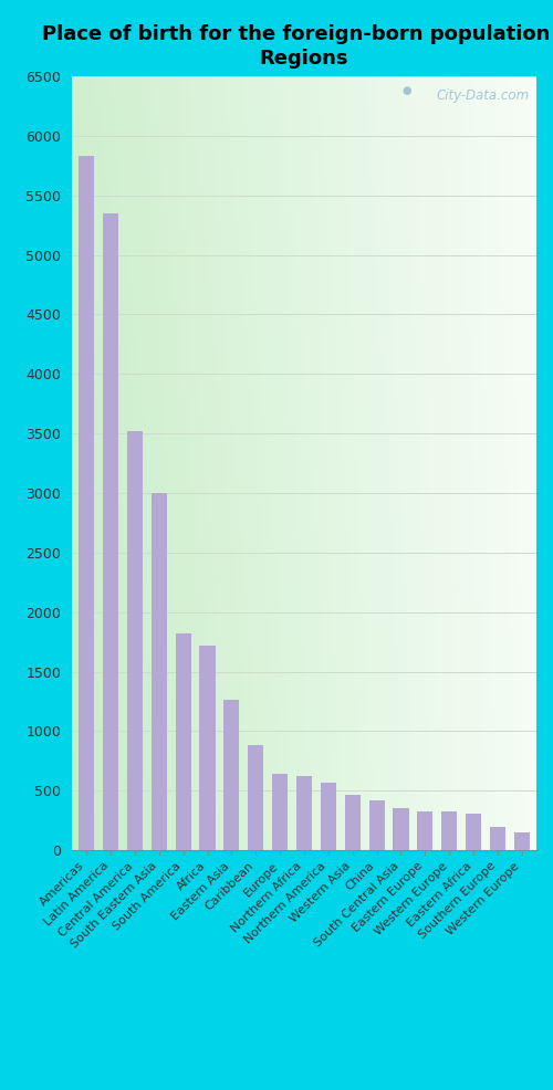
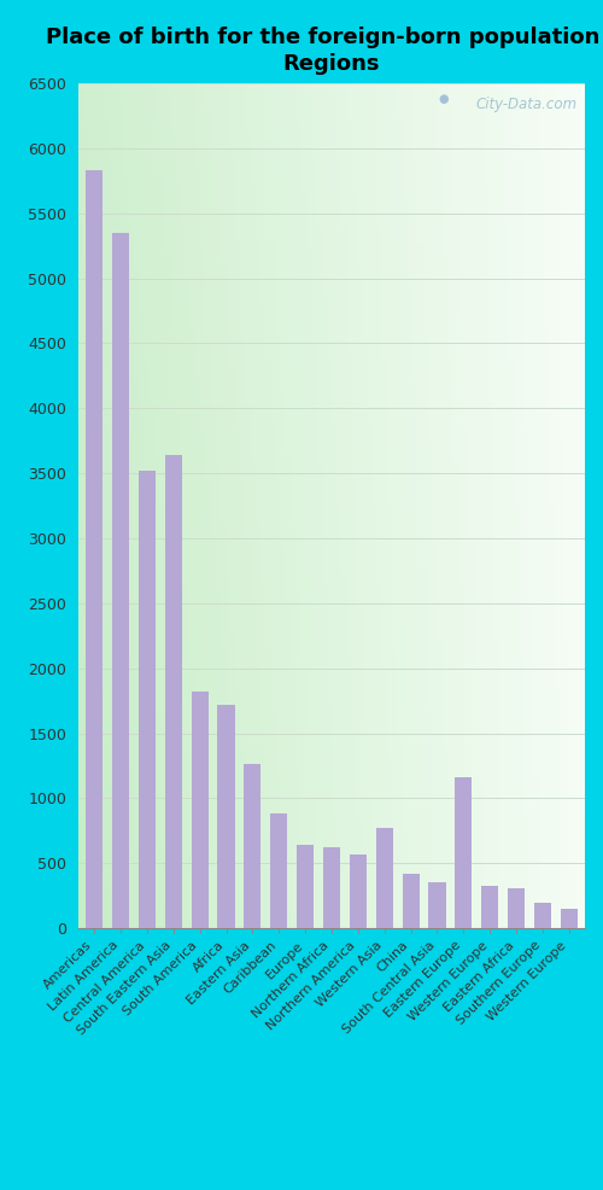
South Eastern Asia: 3000 -> 3640
Western Asia: 460 -> 770
Eastern Europe: 330 -> 1160
